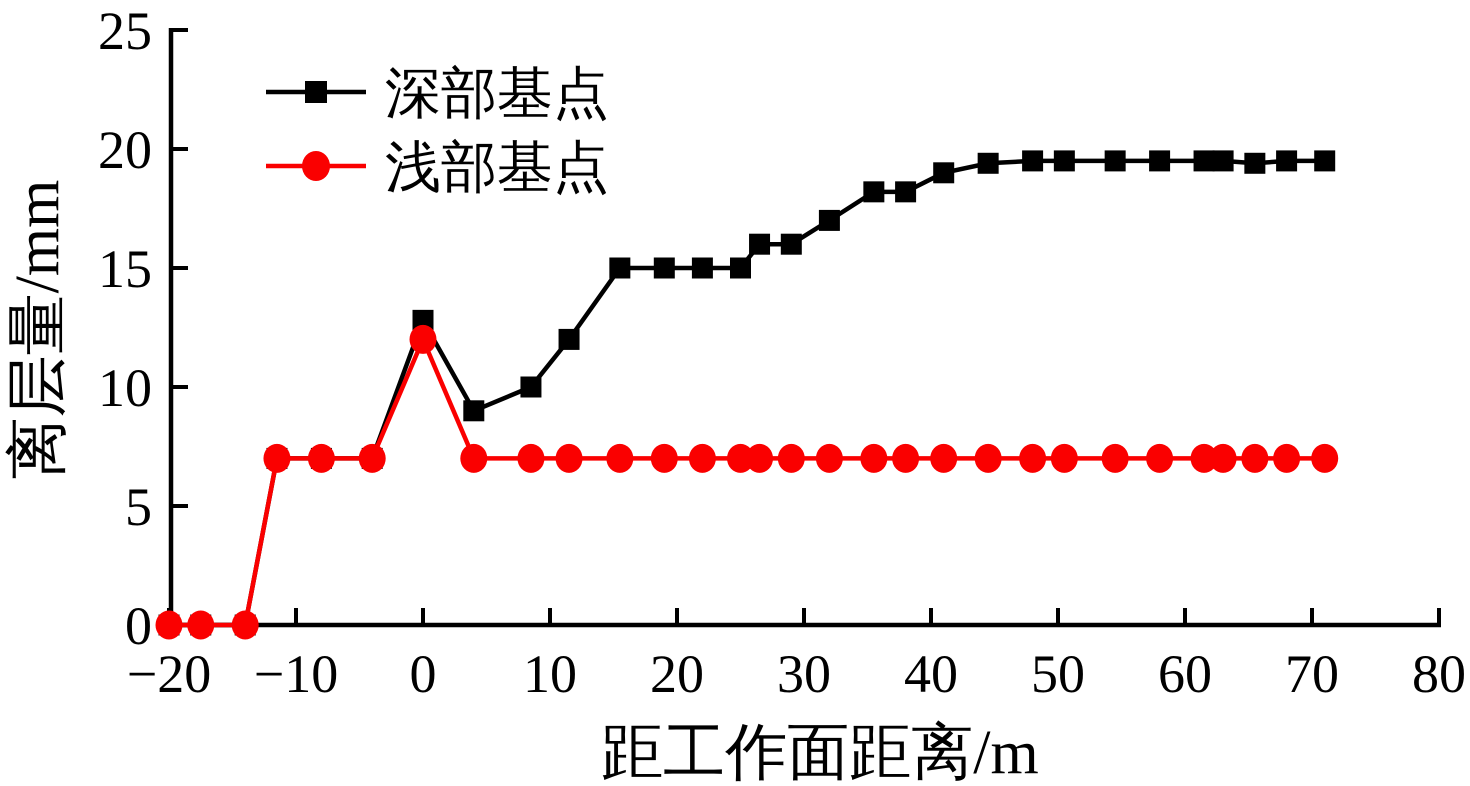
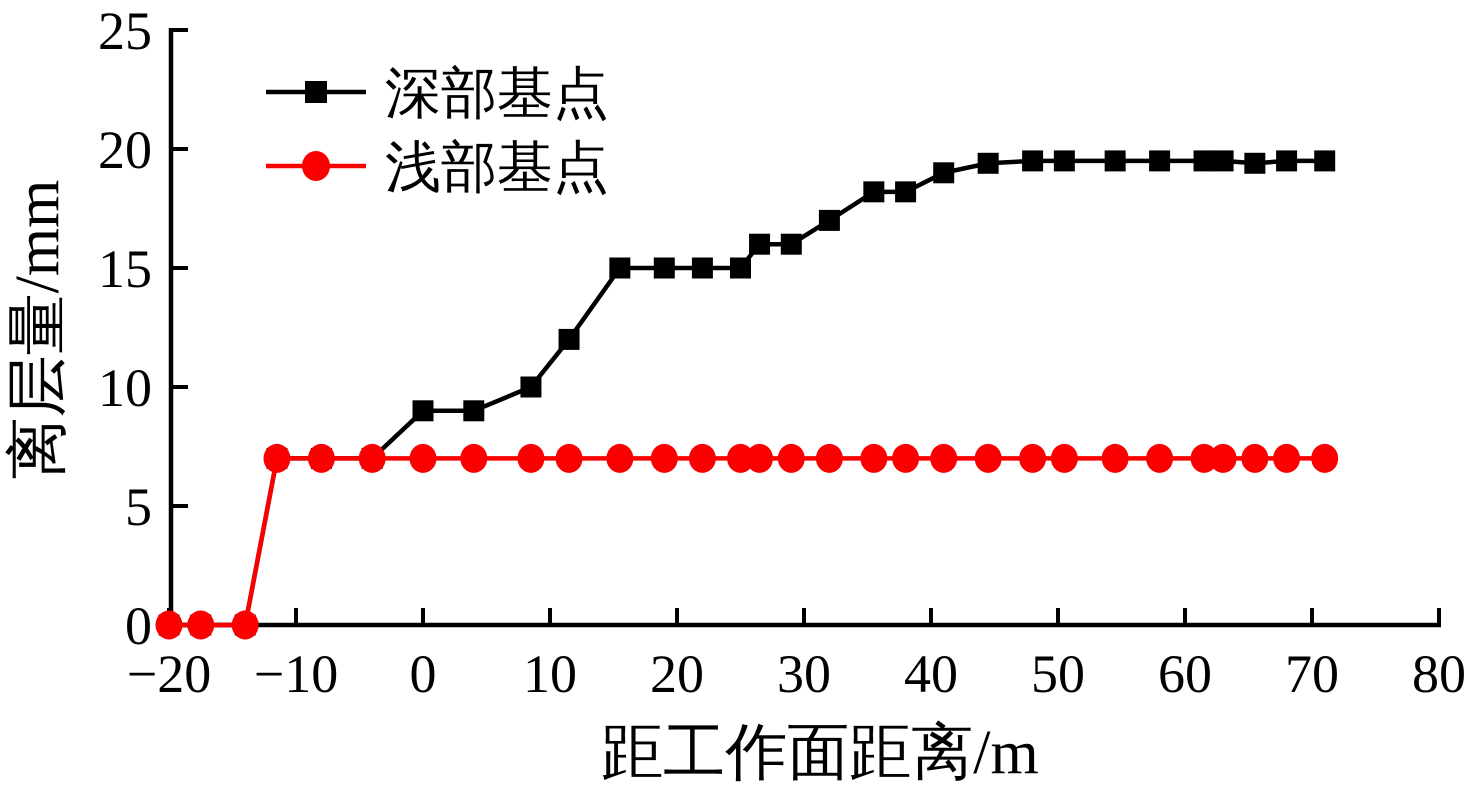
深部基点/0: 12.8 -> 9.0
浅部基点/0: 12 -> 7
